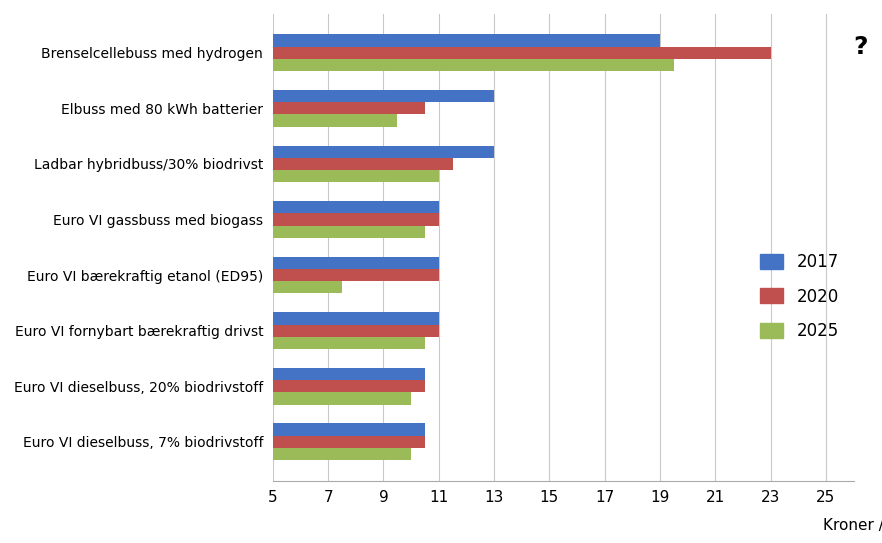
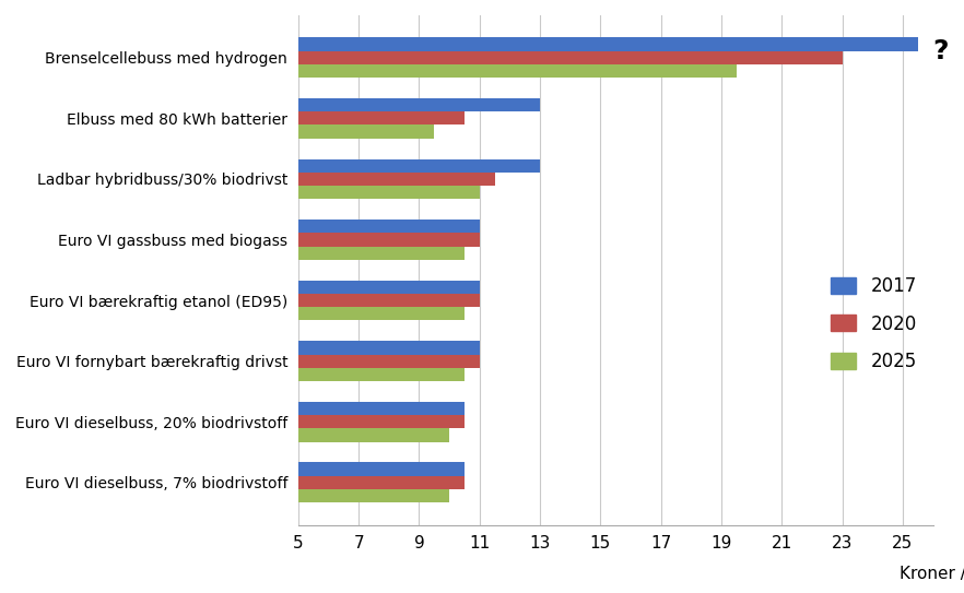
2017/Brenselcellebuss med hydrogen: 19.0 -> 25.5
2025/Euro VI bærekraftig etanol (ED95): 7.5 -> 10.5
